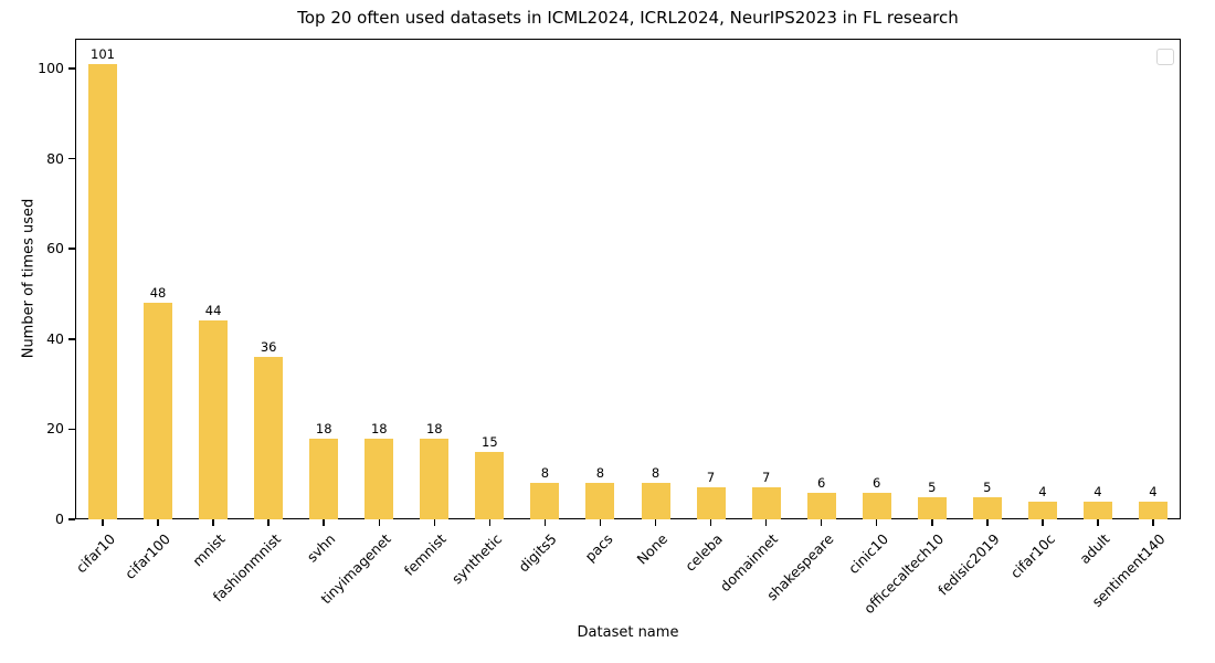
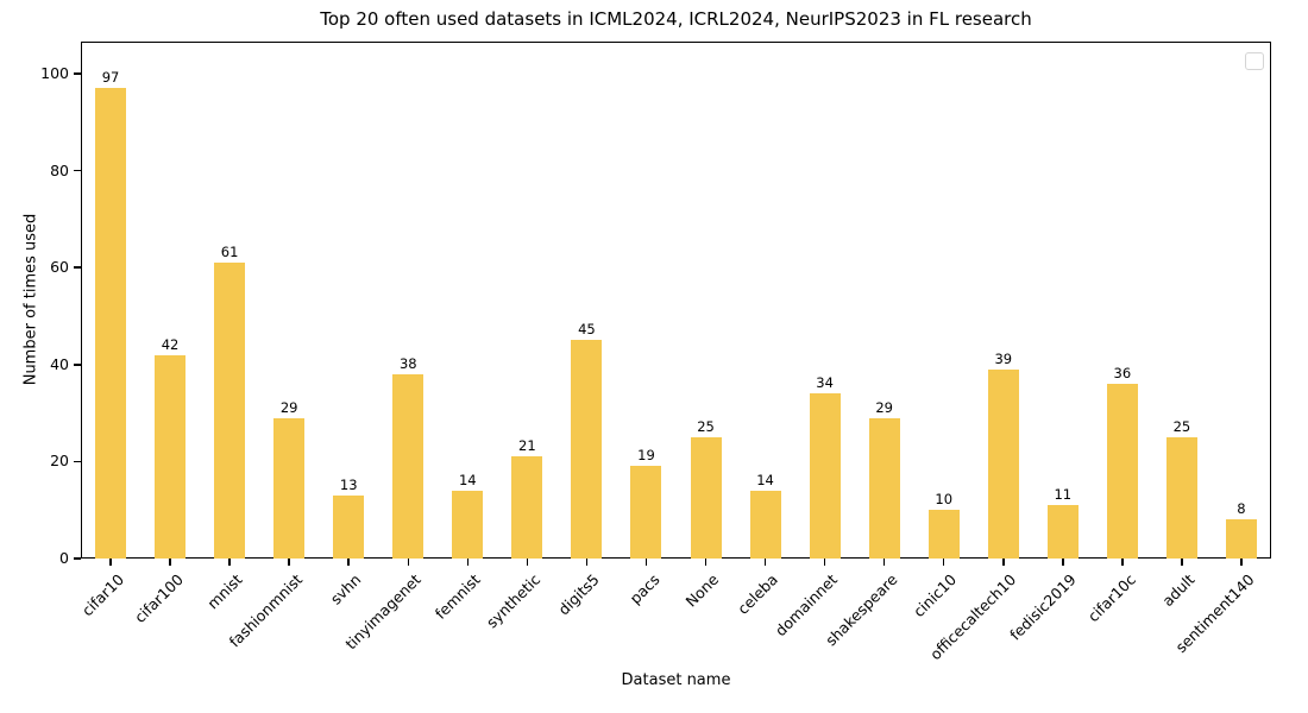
cifar10: 101 -> 97
cifar100: 48 -> 42
mnist: 44 -> 61
fashionmnist: 36 -> 29
svhn: 18 -> 13
tinyimagenet: 18 -> 38
femnist: 18 -> 14
synthetic: 15 -> 21
digits5: 8 -> 45
pacs: 8 -> 19
None: 8 -> 25
celeba: 7 -> 14
domainnet: 7 -> 34
shakespeare: 6 -> 29
cinic10: 6 -> 10
officecaltech10: 5 -> 39
fedisic2019: 5 -> 11
cifar10c: 4 -> 36
adult: 4 -> 25
sentiment140: 4 -> 8
